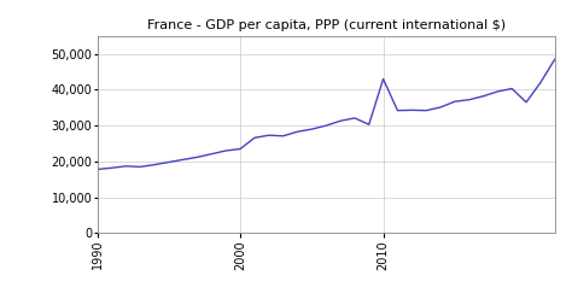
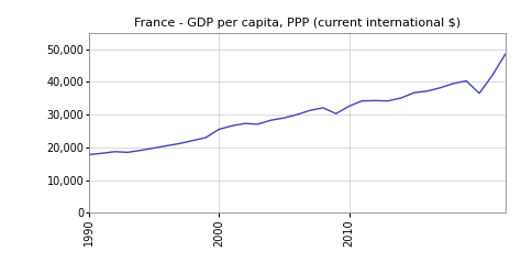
2000: 23,500 -> 25,500
2010: 43,000 -> 32,600
